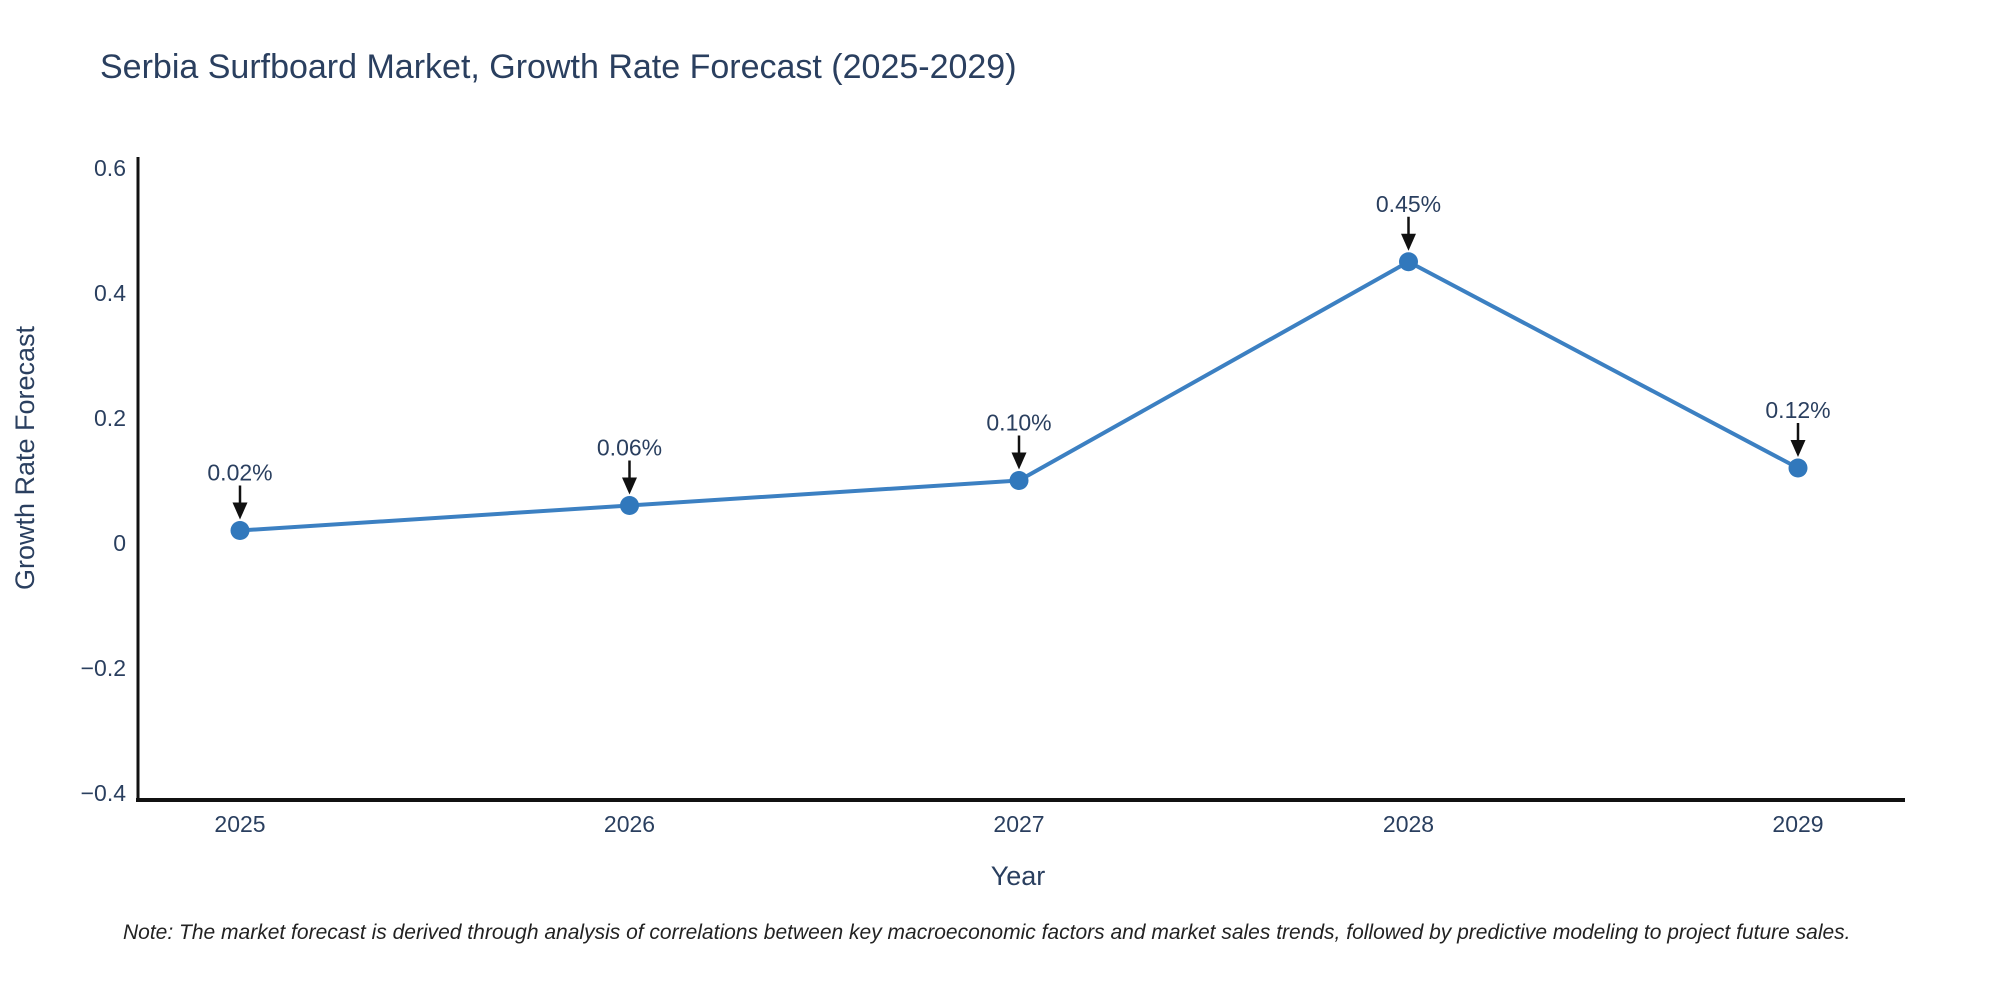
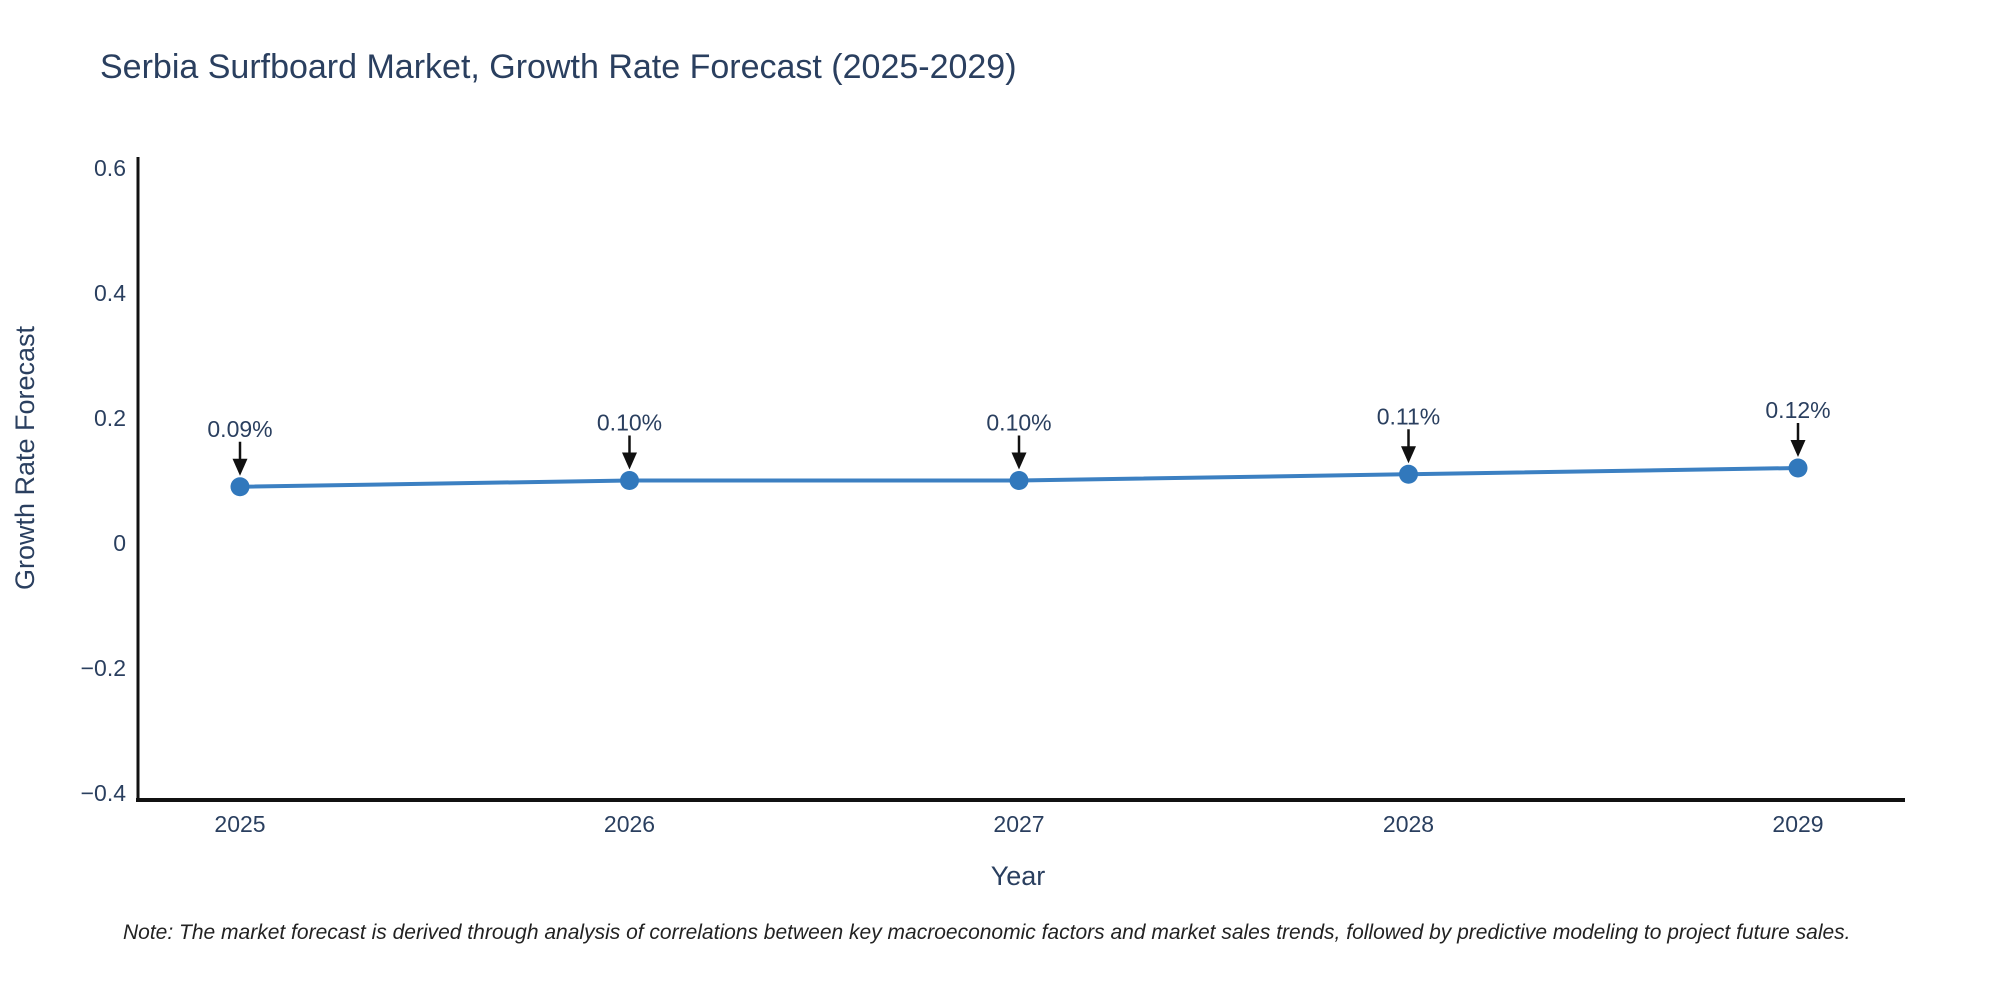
2025: 0.02% -> 0.09%
2026: 0.06% -> 0.10%
2028: 0.45% -> 0.11%
